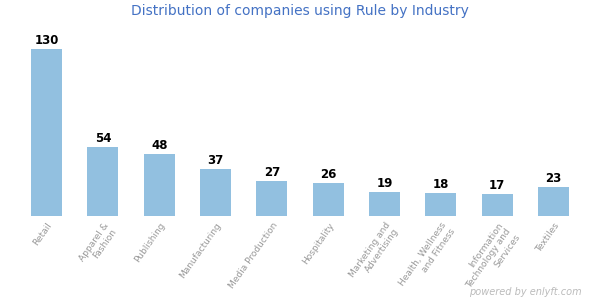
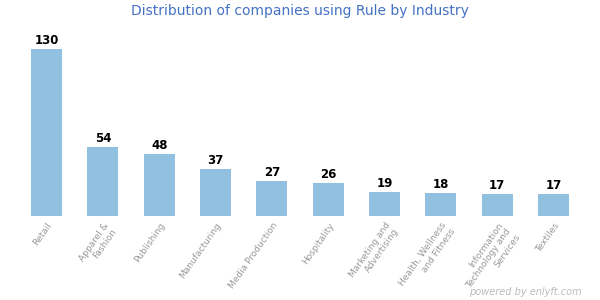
Textiles: 23 -> 17
